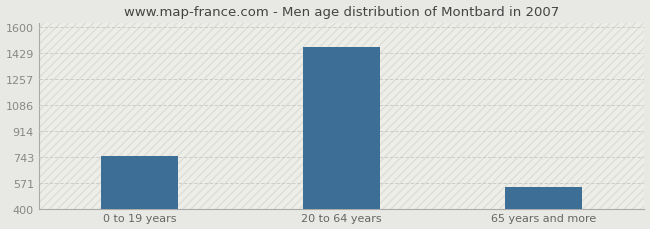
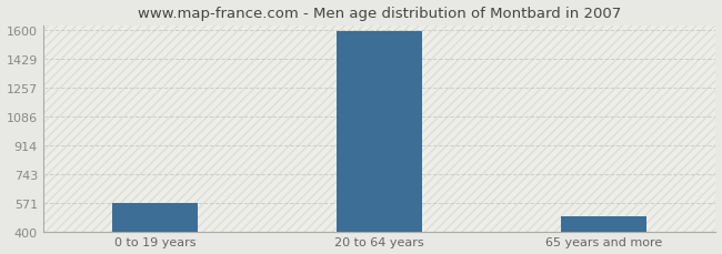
0 to 19 years: 750 -> 570
20 to 64 years: 1470 -> 1600
65 years and more: 540 -> 490
